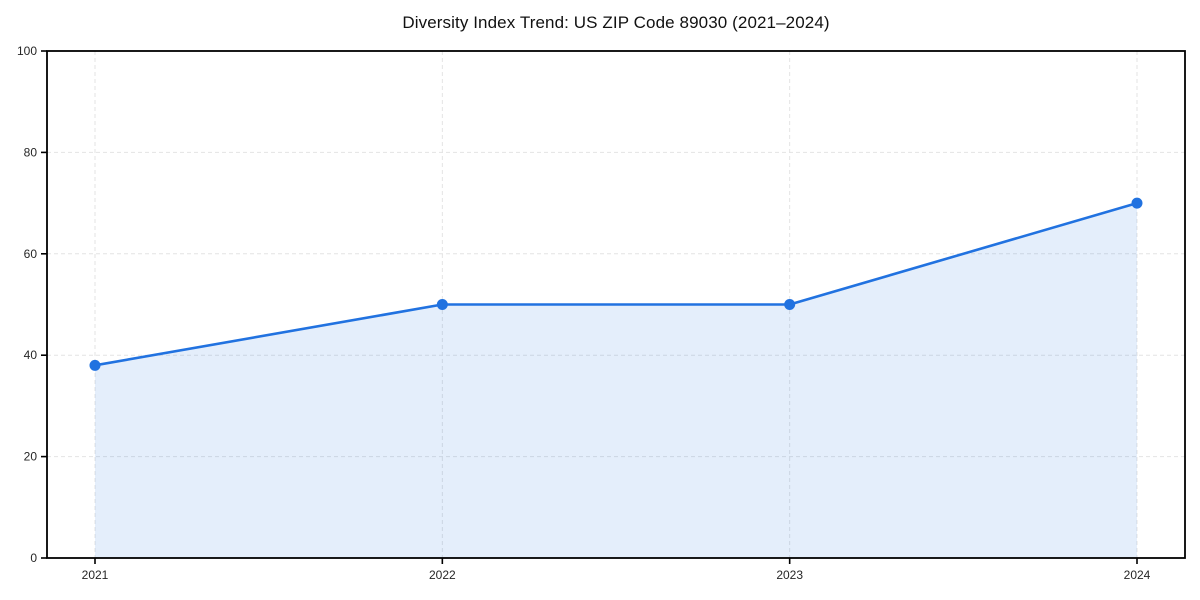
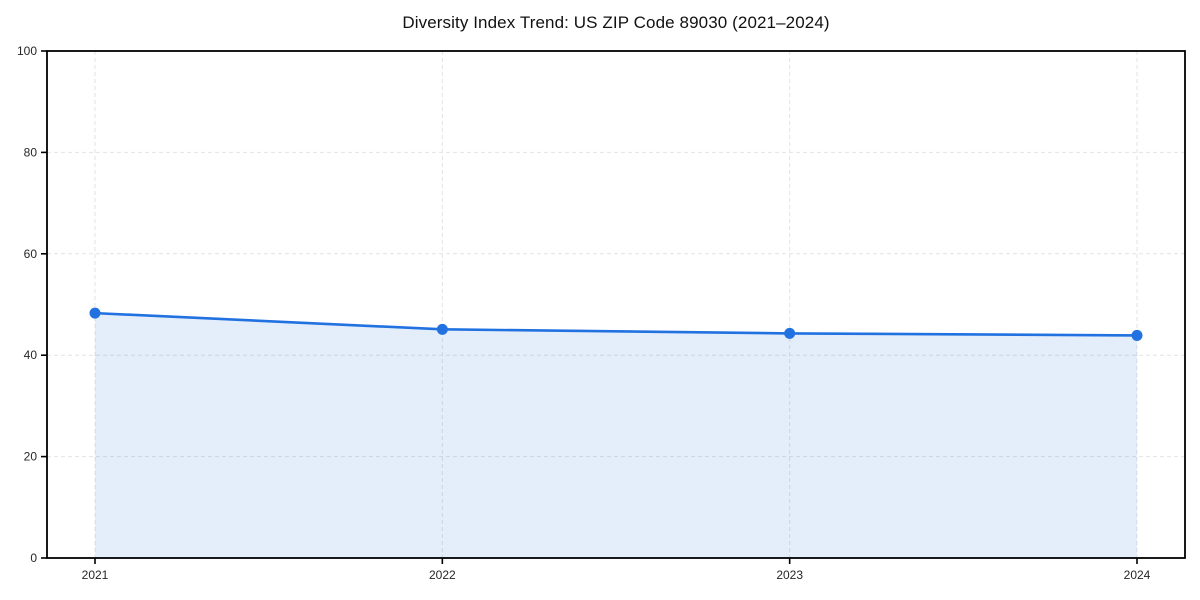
2021: 38 -> 48
2022: 50 -> 45
2023: 50 -> 44
2024: 70 -> 44
